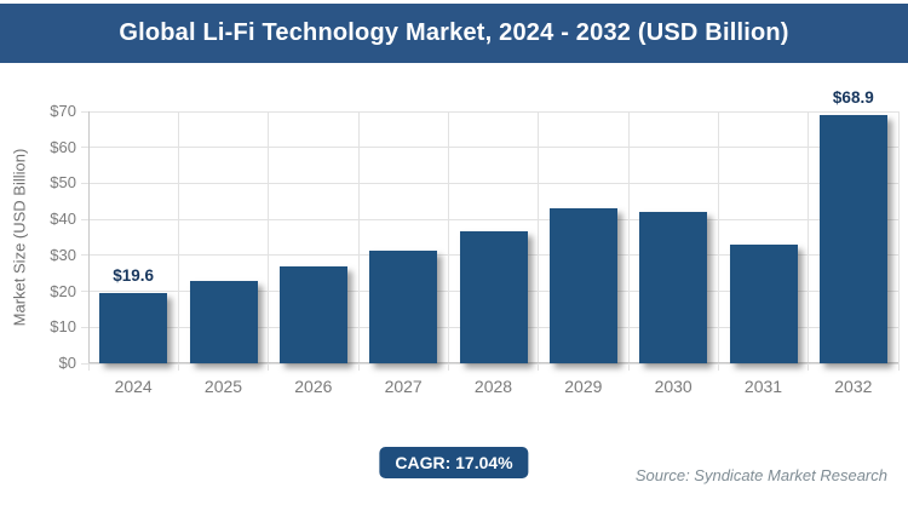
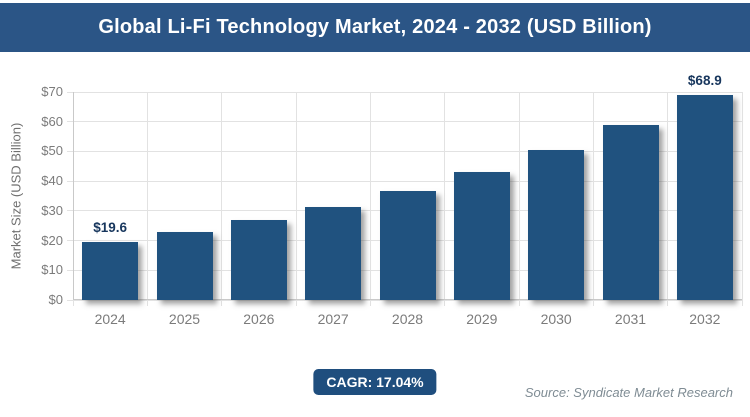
2030: $42 -> $50
2031: $33 -> $59
